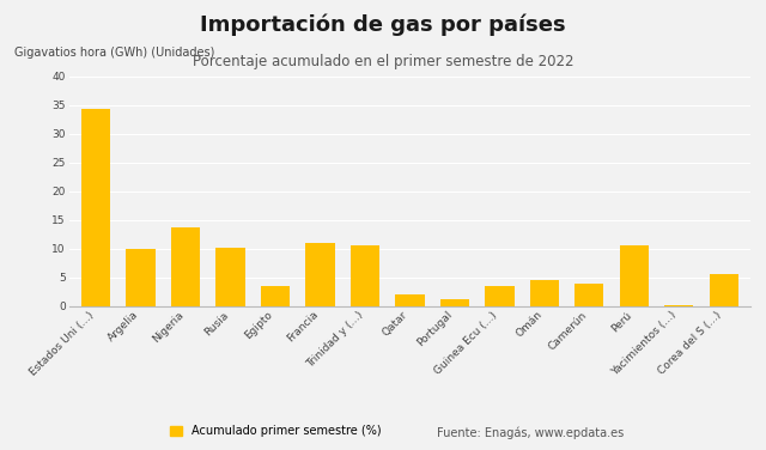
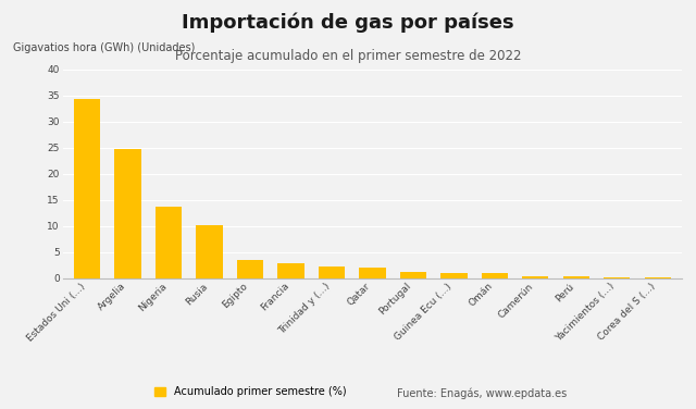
Argelia: 10.0 -> 24.8
Francia: 11.0 -> 2.9
Trinidad y (...): 10.5 -> 2.3
Guinea Ecu (...): 3.5 -> 1.0
Omán: 4.5 -> 1.0
Camerún: 4.0 -> 0.4
Perú: 10.5 -> 0.3
Corea del S (...): 5.5 -> 0.1
